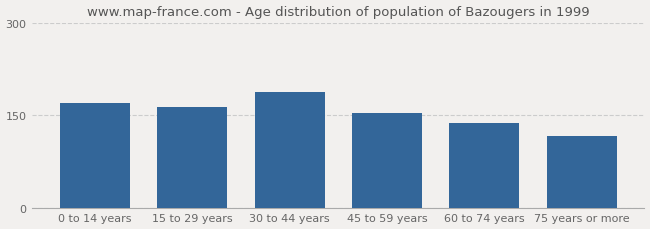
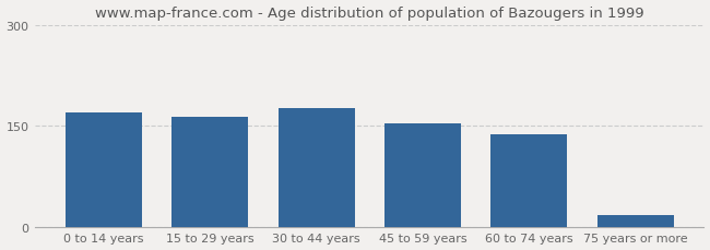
30 to 44 years: 188 -> 176
75 years or more: 116 -> 18
